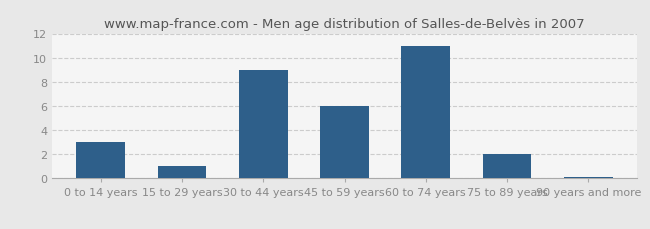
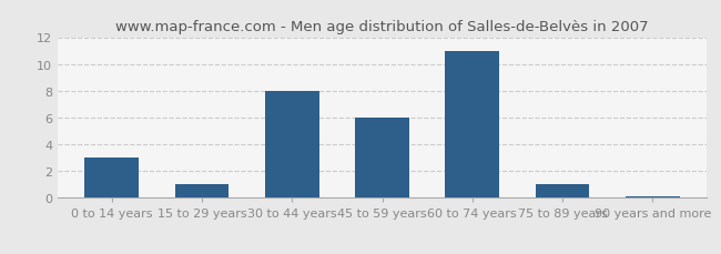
30 to 44 years: 9.0 -> 8.0
75 to 89 years: 2.0 -> 1.0
